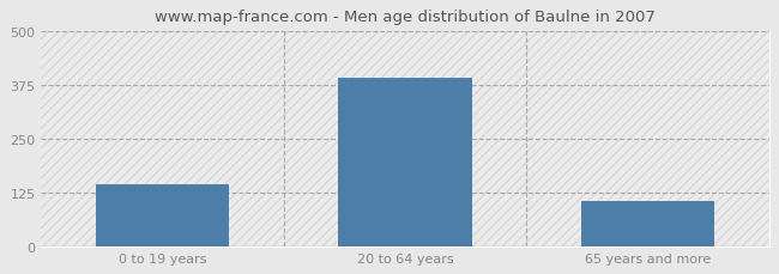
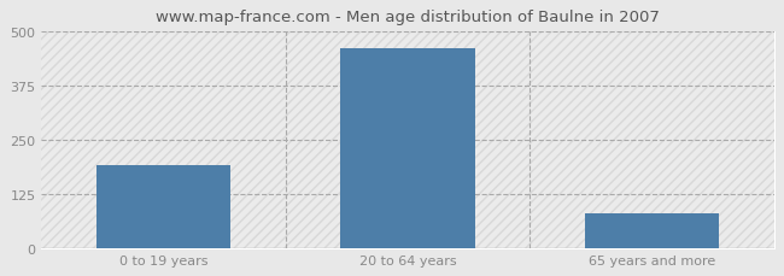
0 to 19 years: 145 -> 190
20 to 64 years: 390 -> 460
65 years and more: 105 -> 80
